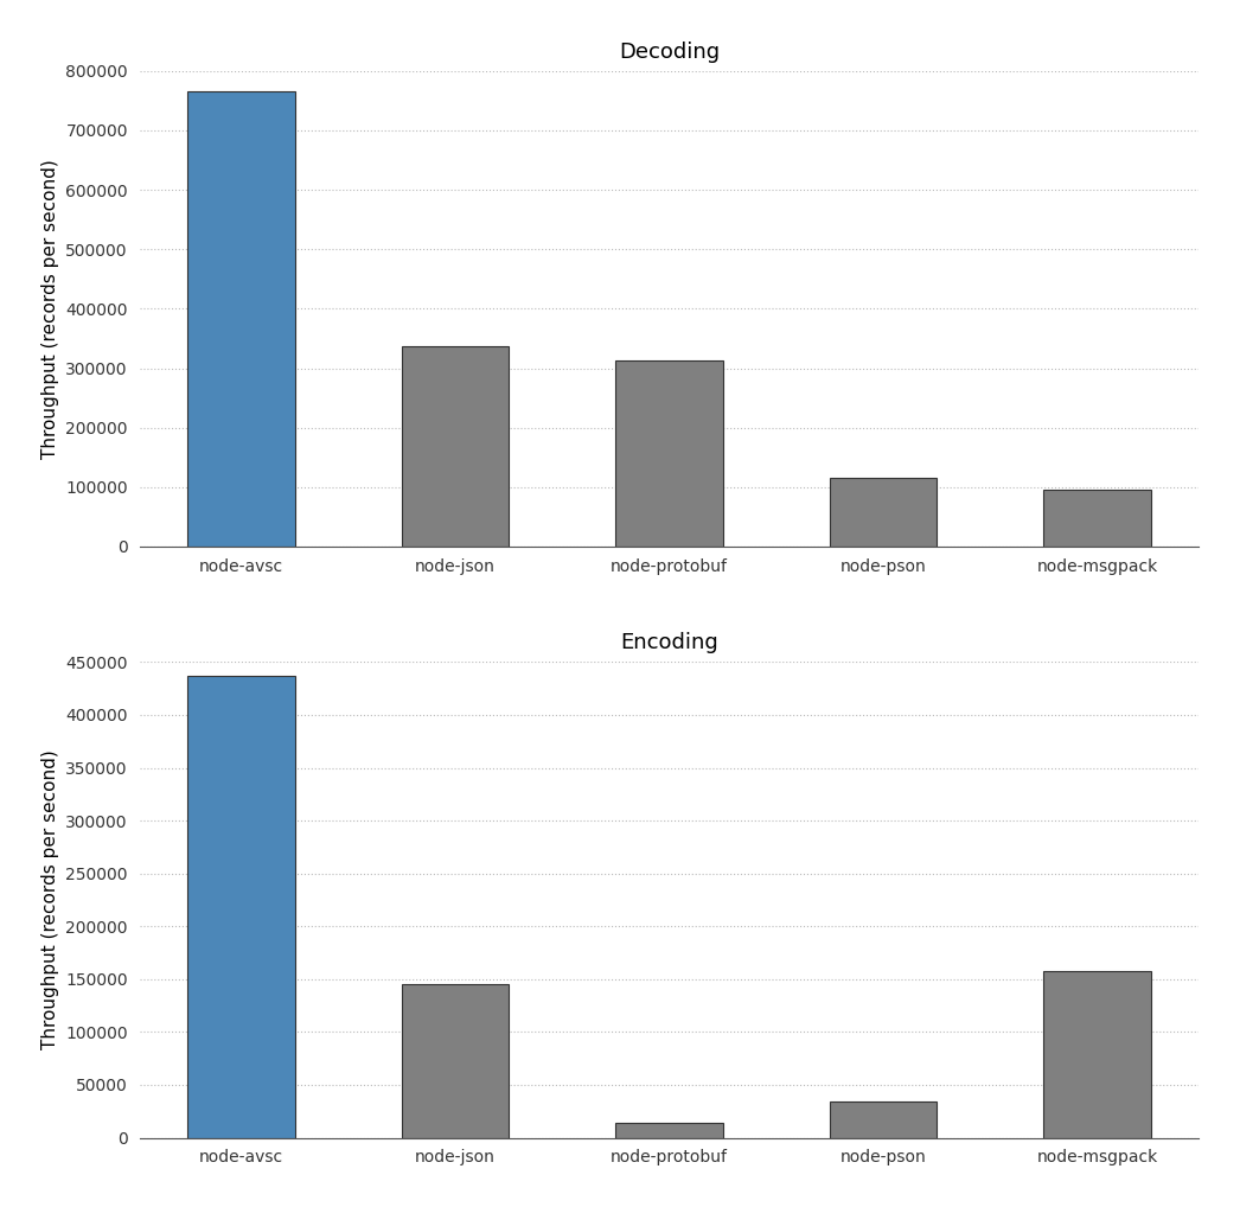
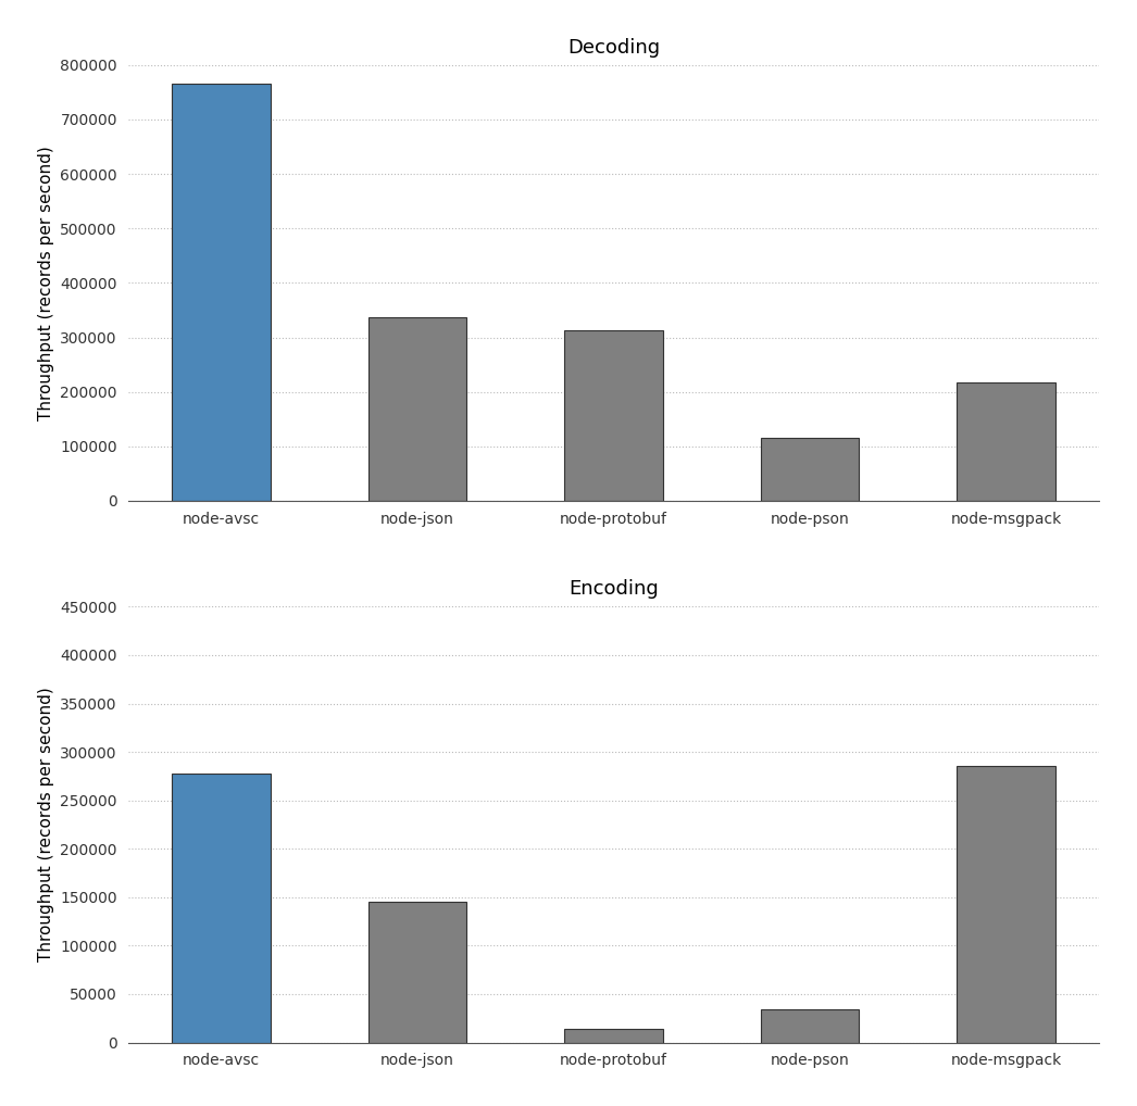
Decoding/node-msgpack: 96000 -> 218000
Encoding/node-avsc: 437000 -> 278000
Encoding/node-msgpack: 158000 -> 286000
